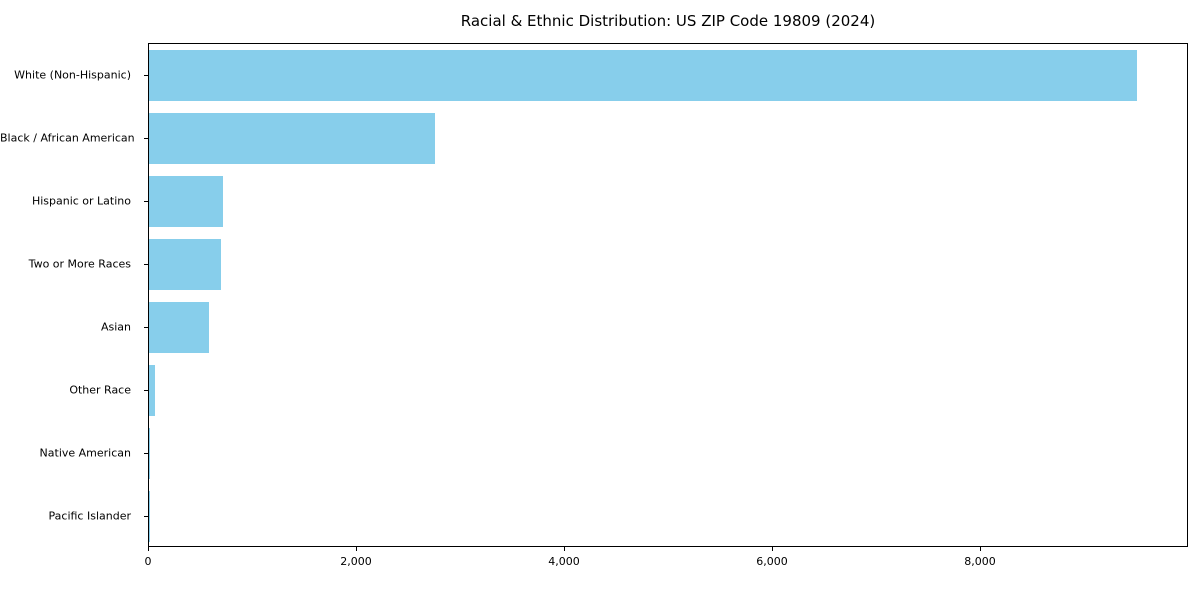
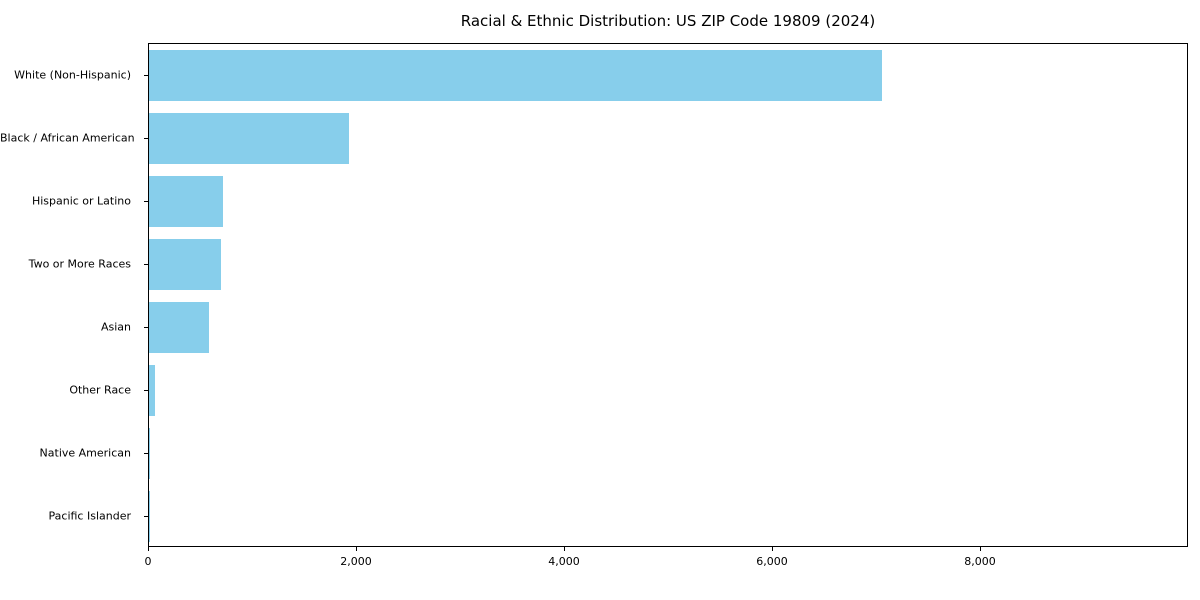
White (Non-Hispanic): 9500 -> 7050
Black / African American: 2750 -> 1920
